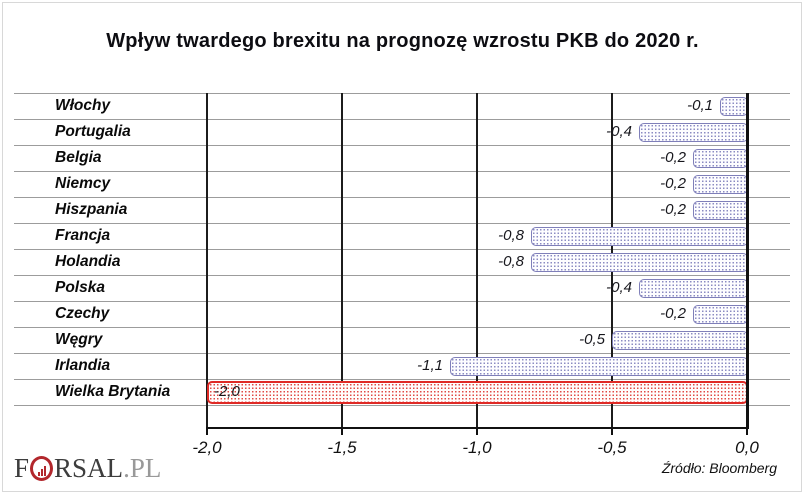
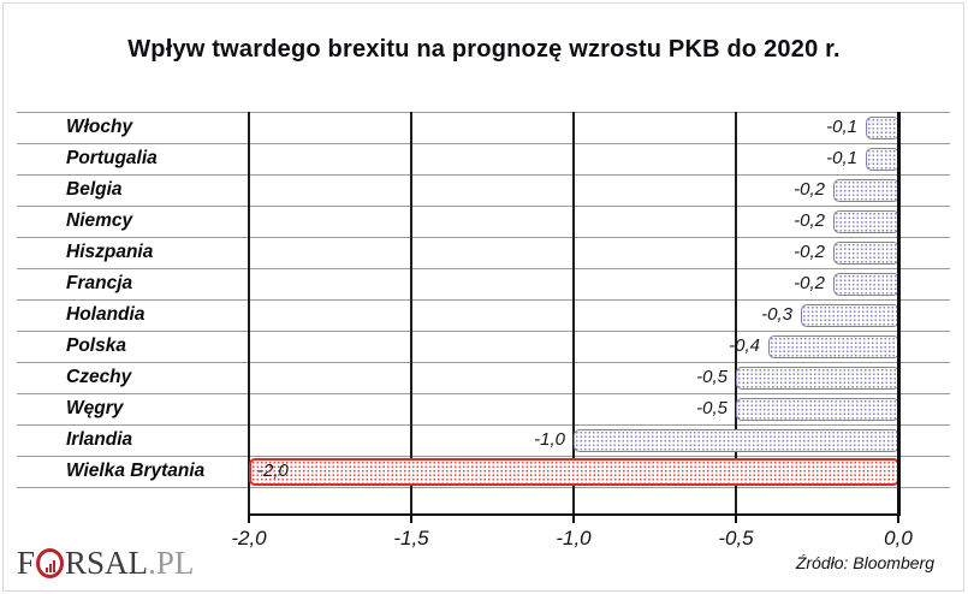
Portugalia: -0,4 -> -0,1
Francja: -0,8 -> -0,2
Holandia: -0,8 -> -0,3
Czechy: -0,2 -> -0,5
Irlandia: -1,1 -> -1,0
